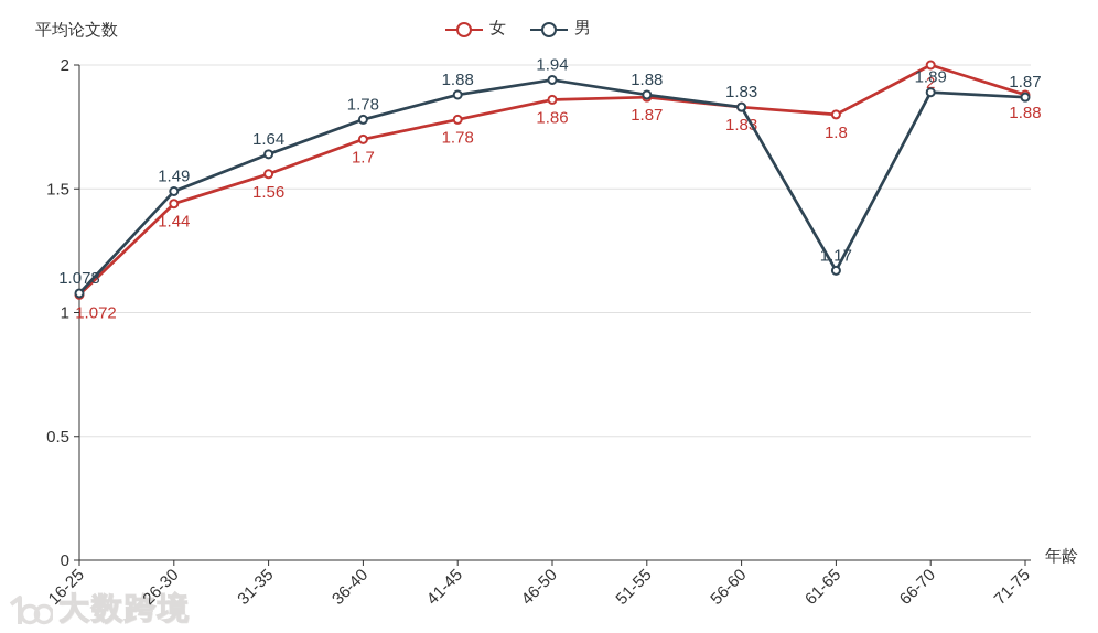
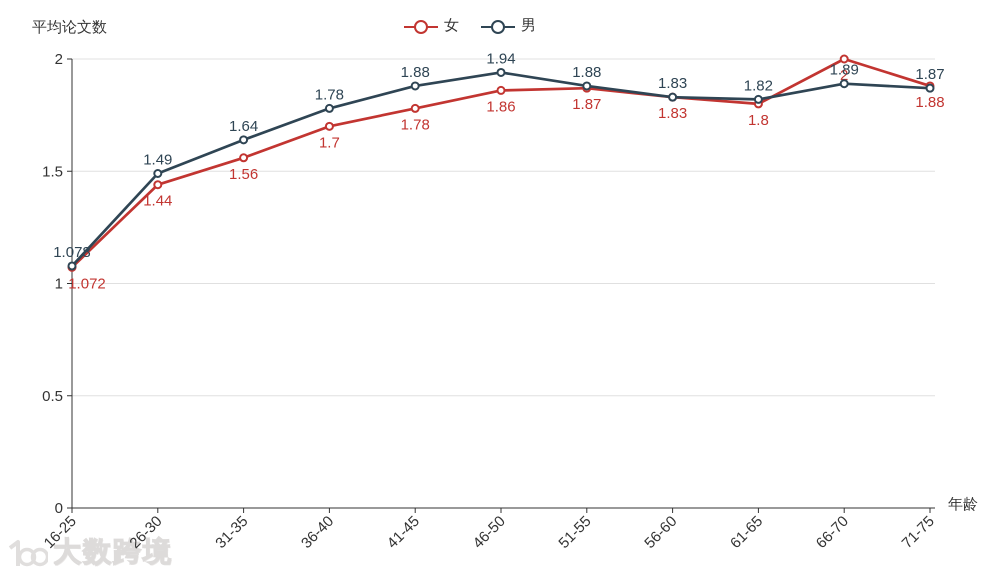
男/61-65: 1.17 -> 1.82
